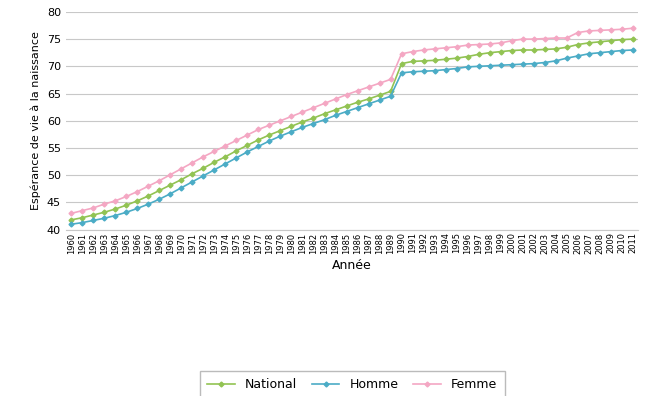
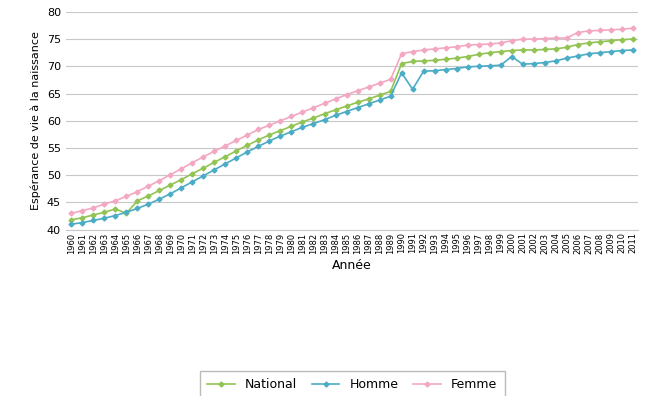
National/1965: 44.5 -> 43.0
Homme/1991: 69.0 -> 65.8
Homme/2000: 70.3 -> 71.8
